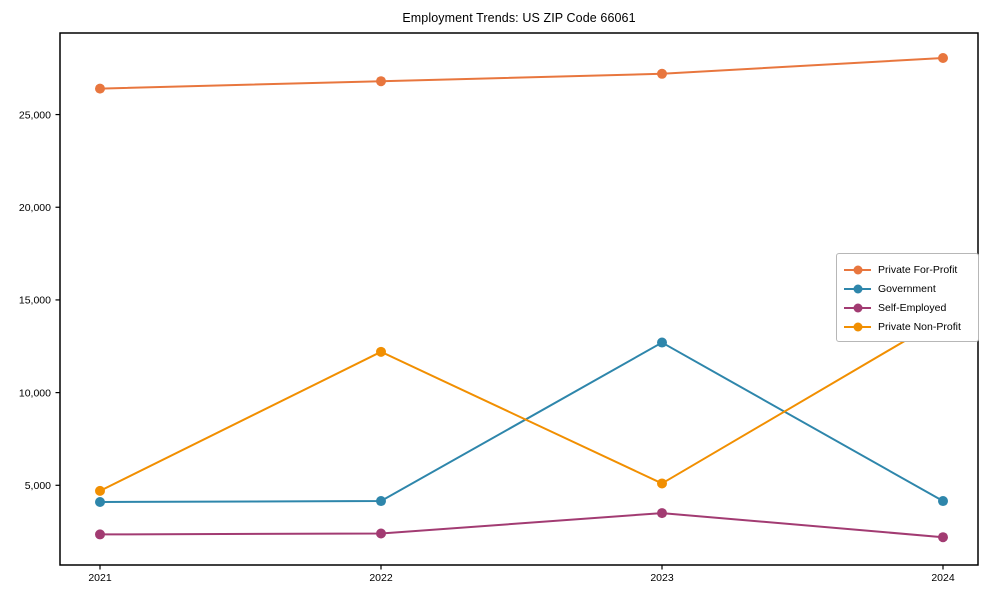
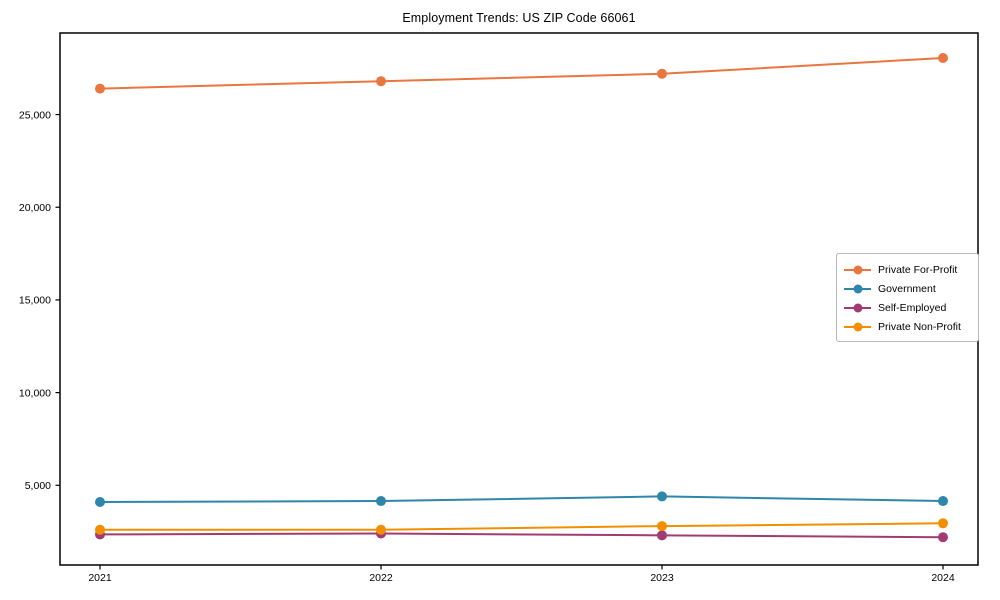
Private Non-Profit/2021: 4700 -> 2600
Private Non-Profit/2022: 12200 -> 2600
Government/2023: 12700 -> 4400
Self-Employed/2023: 3500 -> 2300
Private Non-Profit/2023: 5100 -> 2800
Private Non-Profit/2024: 14000 -> 3000
